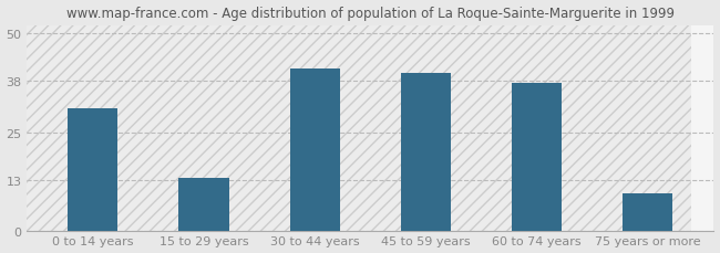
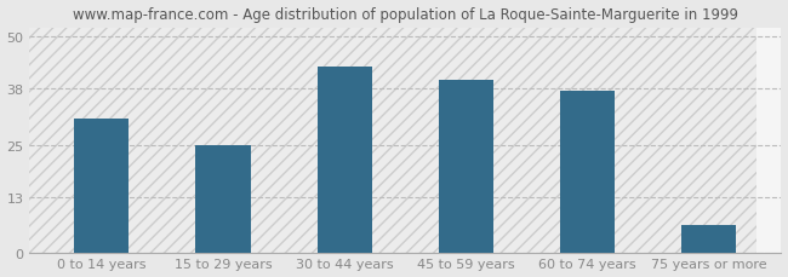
15 to 29 years: 13.5 -> 25.0
30 to 44 years: 41.0 -> 43.0
75 years or more: 9.5 -> 6.5
